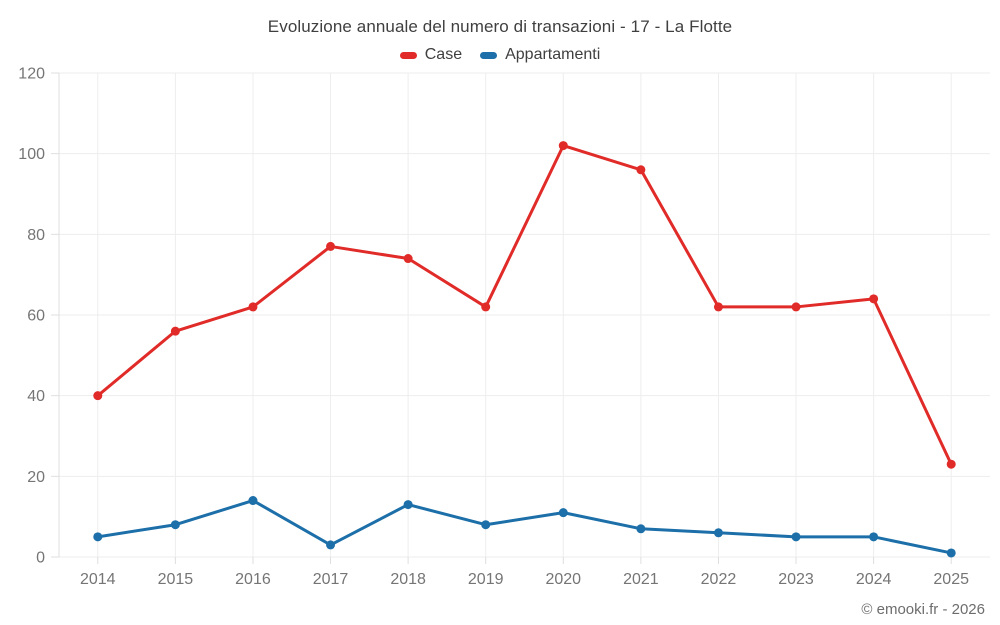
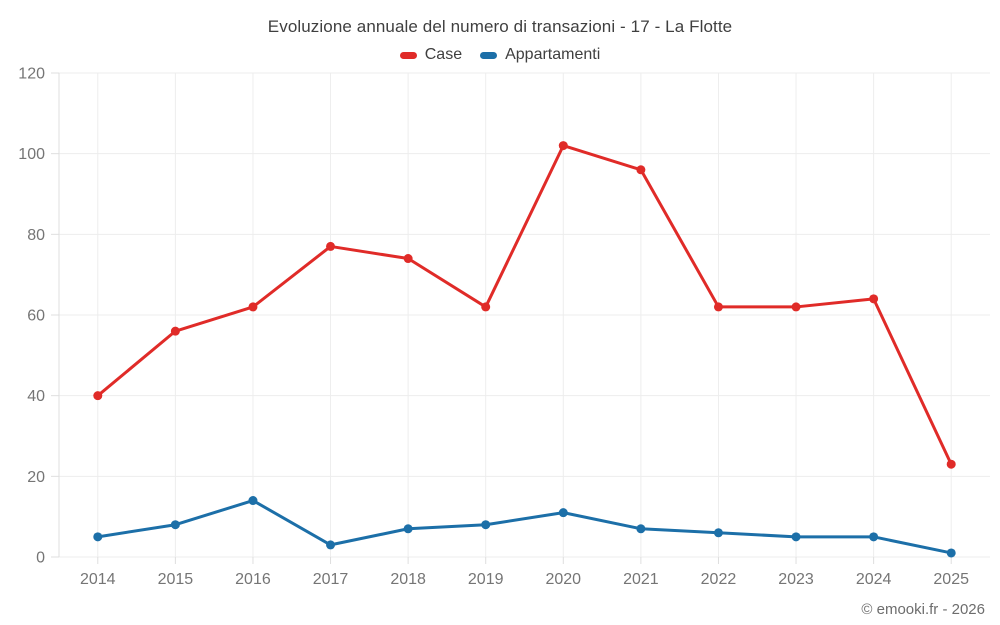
Appartamenti/2018: 13 -> 7
